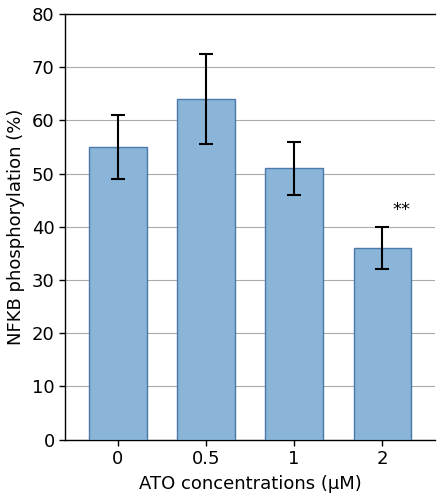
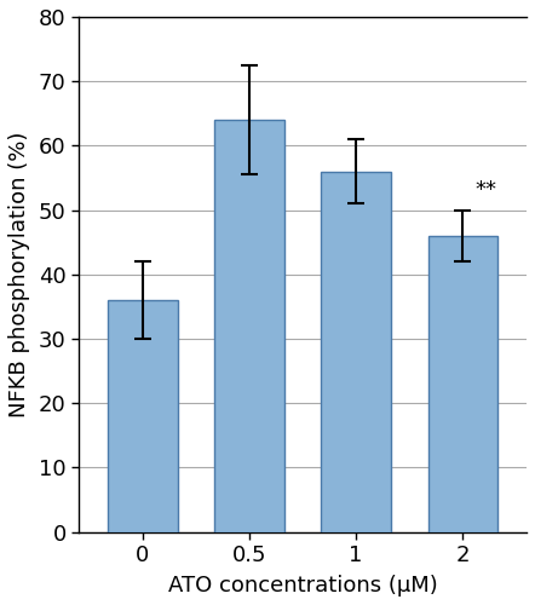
0: 55 -> 36
1: 51 -> 56
2: 36 -> 46
